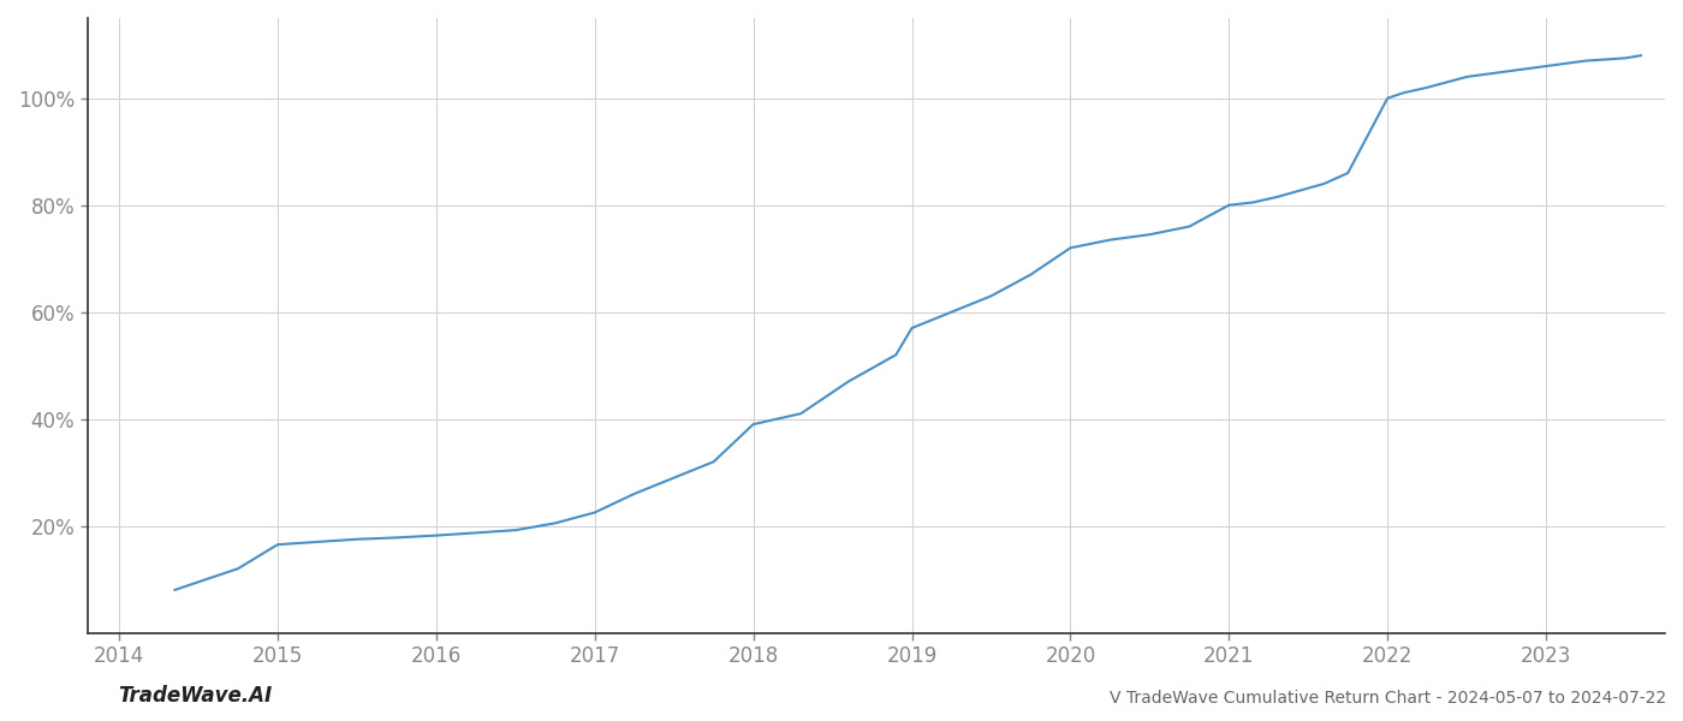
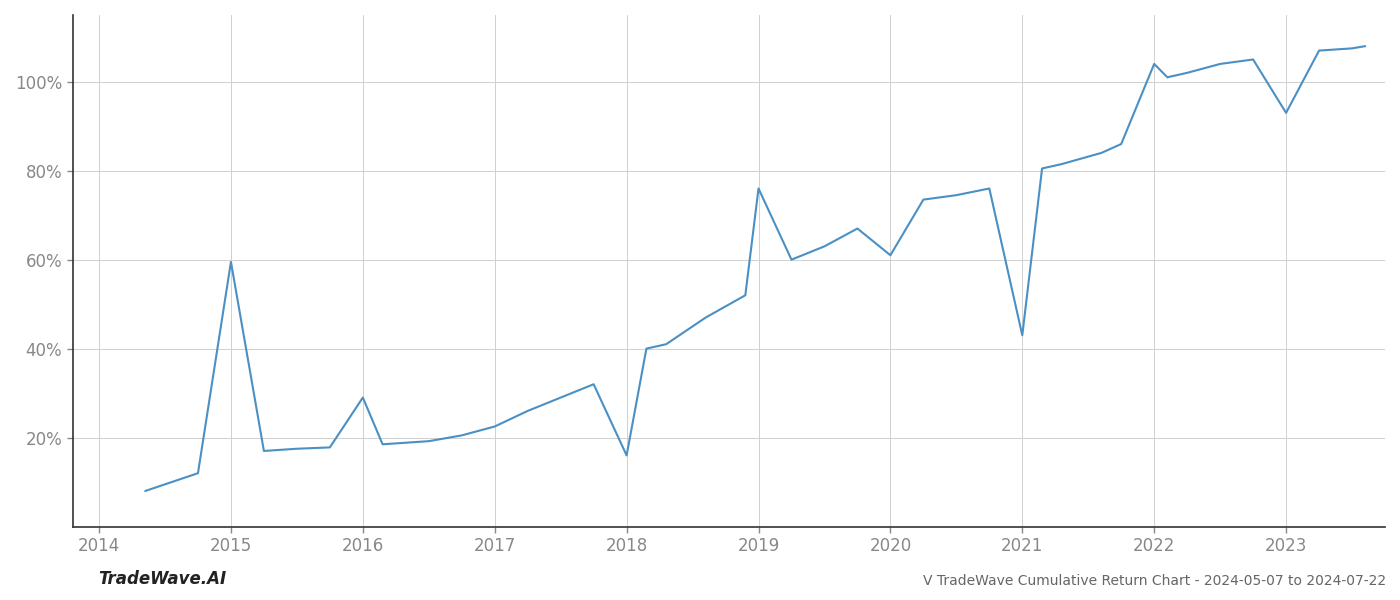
2015: 16.5% -> 59.5%
2016: 18.2% -> 29.0%
2018: 39.0% -> 16.0%
2019: 57.0% -> 76.0%
2020: 72.0% -> 61.0%
2021: 80.0% -> 43.0%
2022: 100.0% -> 104.0%
2023: 106.0% -> 93.0%
